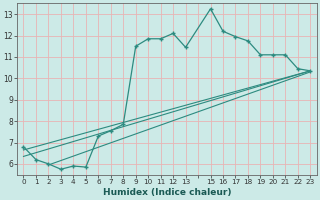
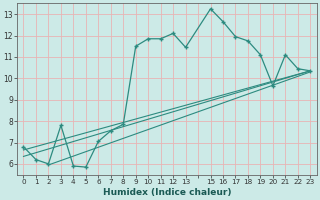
3: 5.75 -> 7.80
6: 7.30 -> 7.05
16: 12.20 -> 12.65
20: 11.10 -> 9.65
